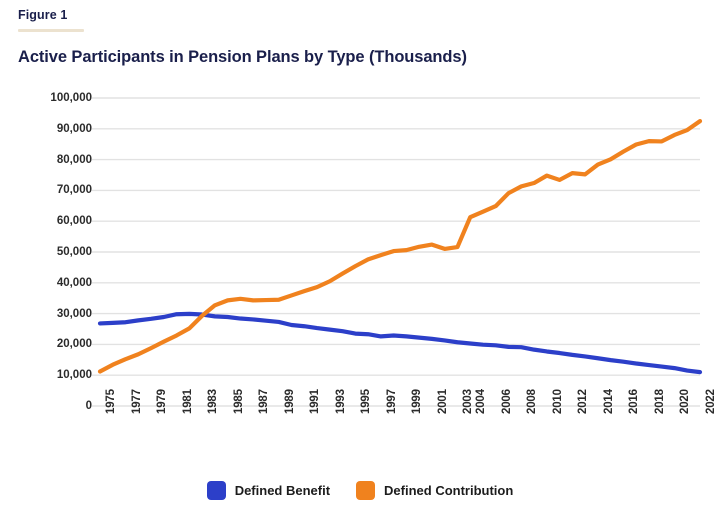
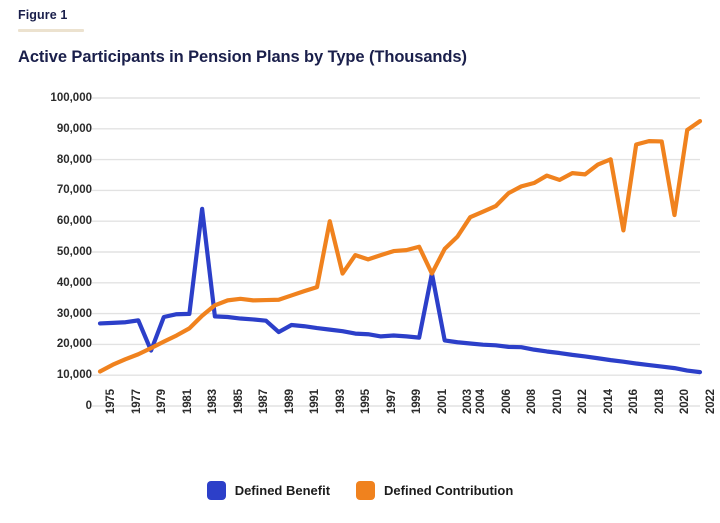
Defined Benefit/1979: 28000 -> 18000
Defined Benefit/1983: 30000 -> 64000
Defined Benefit/1989: 27000 -> 24000
Defined Contribution/1993: 40000 -> 60000
Defined Contribution/1995: 45000 -> 49000
Defined Benefit/2001: 22000 -> 43000
Defined Contribution/2001: 52000 -> 43000
Defined Contribution/2003: 52000 -> 55000
Defined Contribution/2016: 83000 -> 57000
Defined Contribution/2020: 88000 -> 62000
